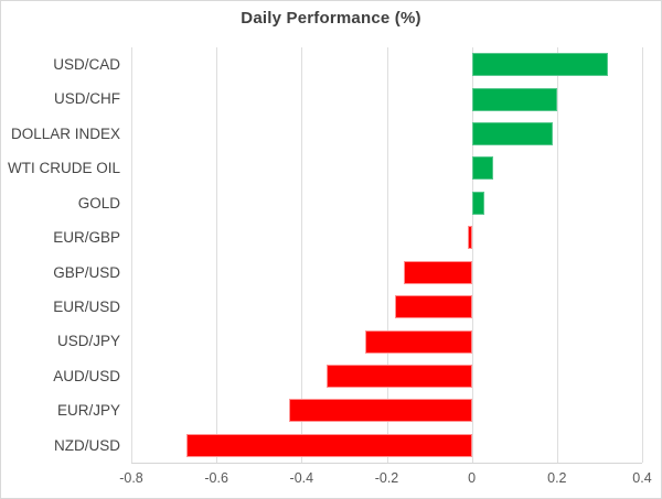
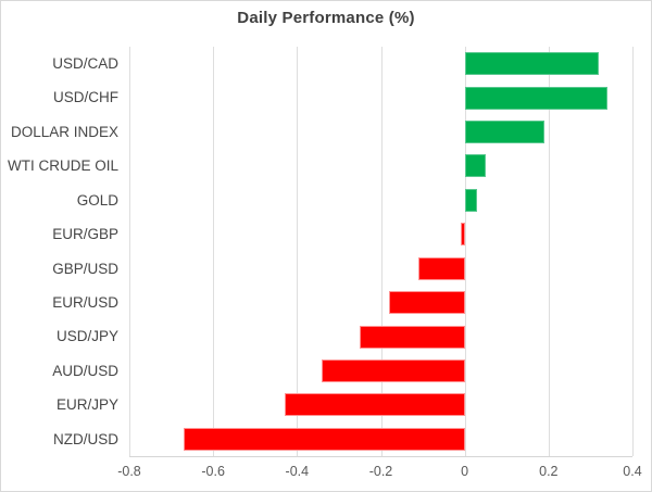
USD/CHF: 0.20 -> 0.34
GBP/USD: -0.16 -> -0.11
